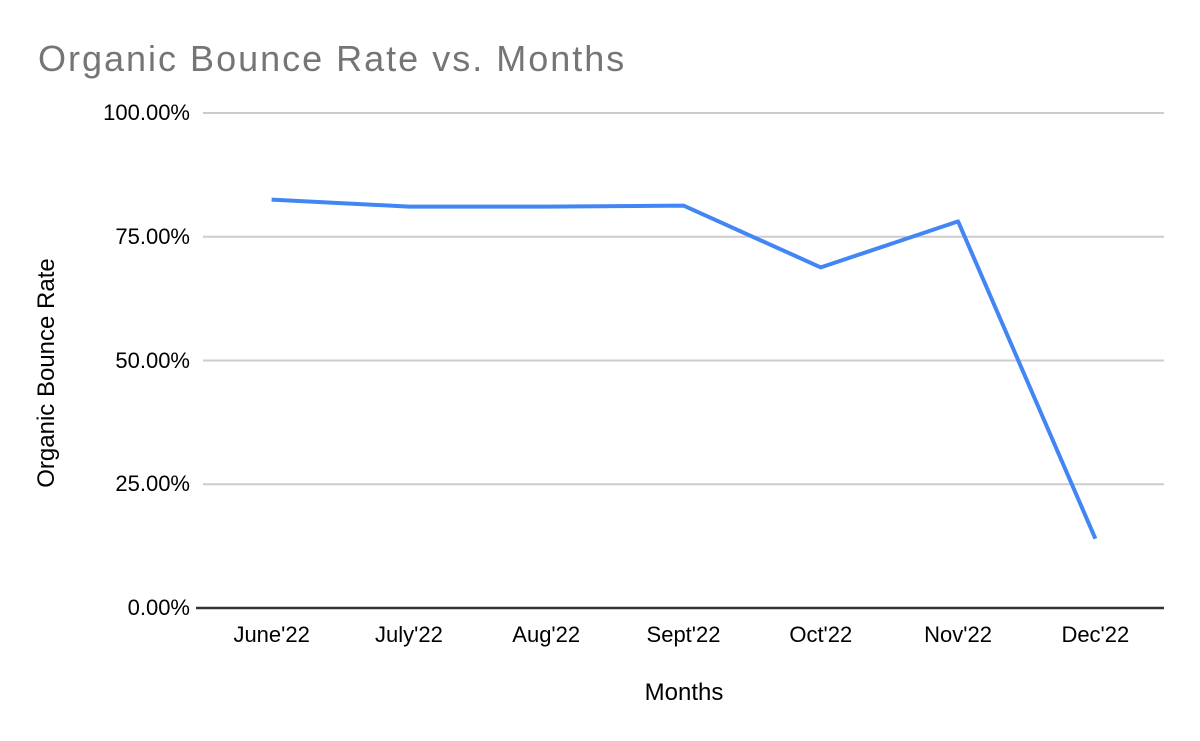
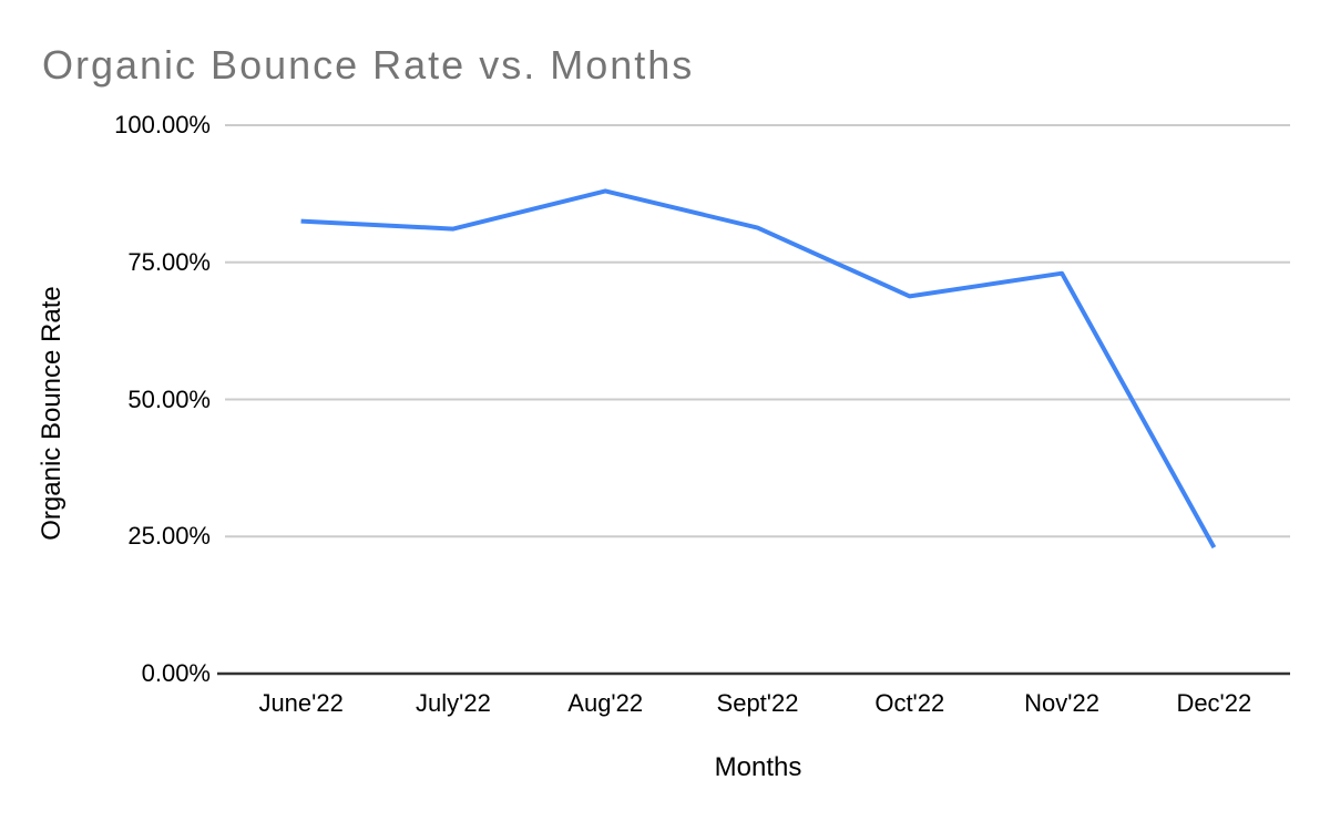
Aug'22: 81% -> 88%
Nov'22: 78% -> 73%
Dec'22: 14% -> 23%
